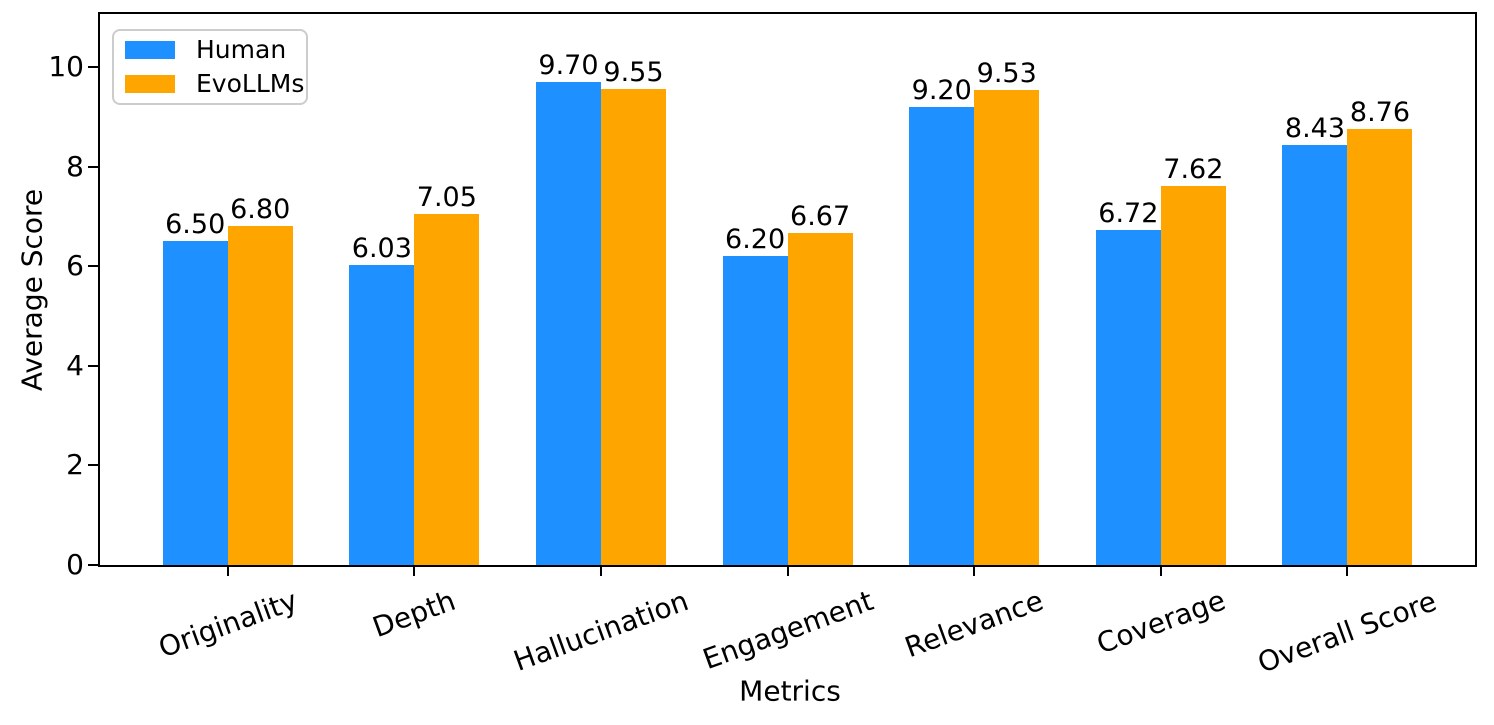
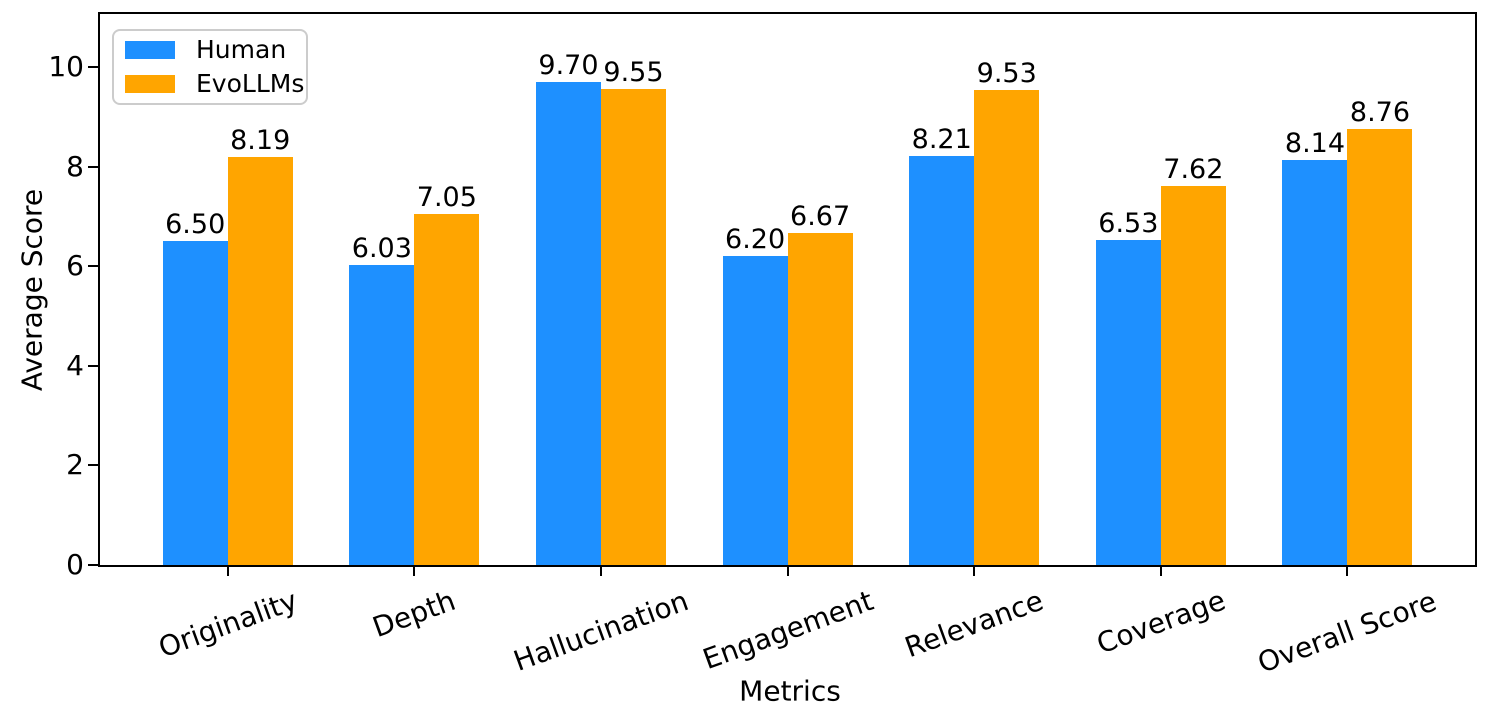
EvoLLMs/Originality: 6.80 -> 8.19
Human/Relevance: 9.20 -> 8.21
Human/Coverage: 6.72 -> 6.53
Human/Overall Score: 8.43 -> 8.14
